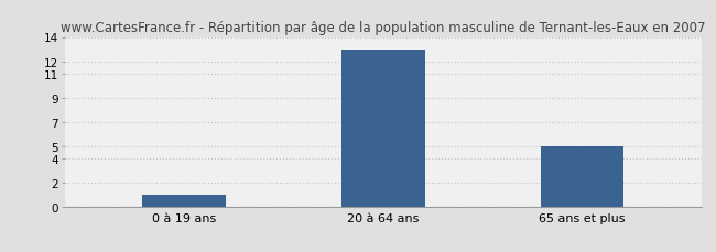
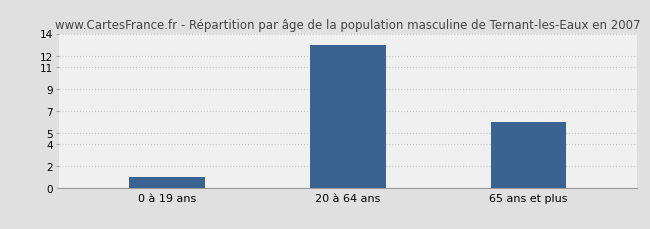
65 ans et plus: 5 -> 6
